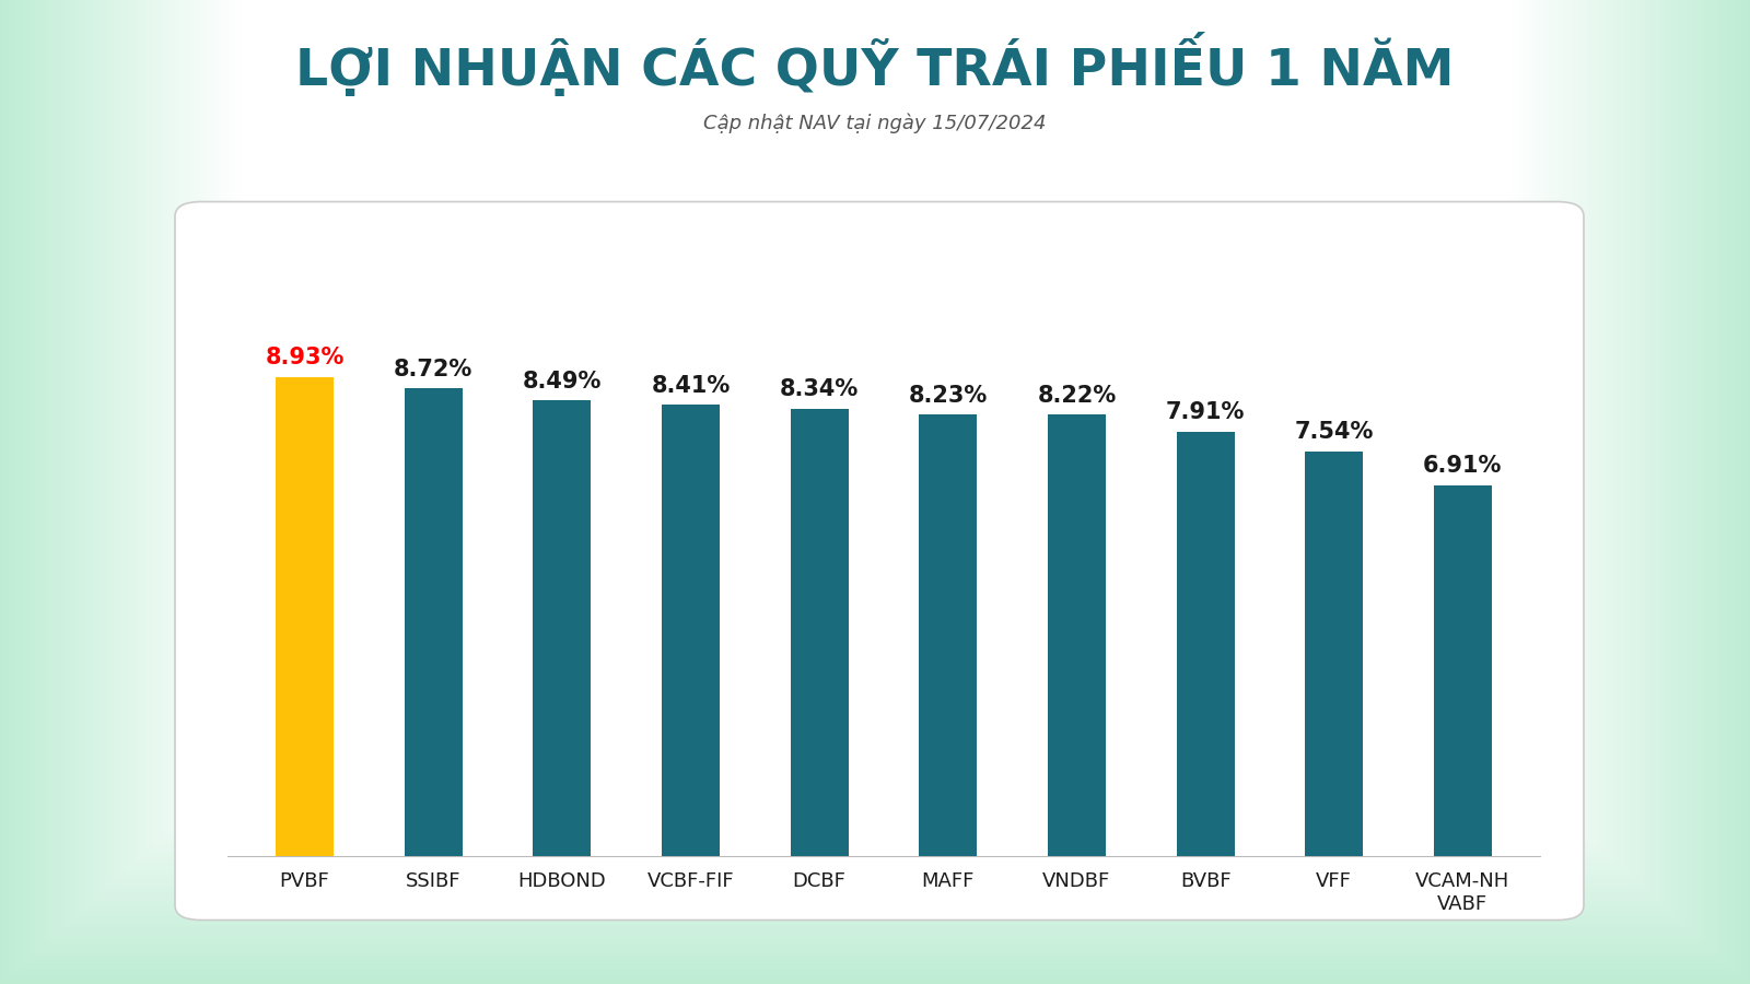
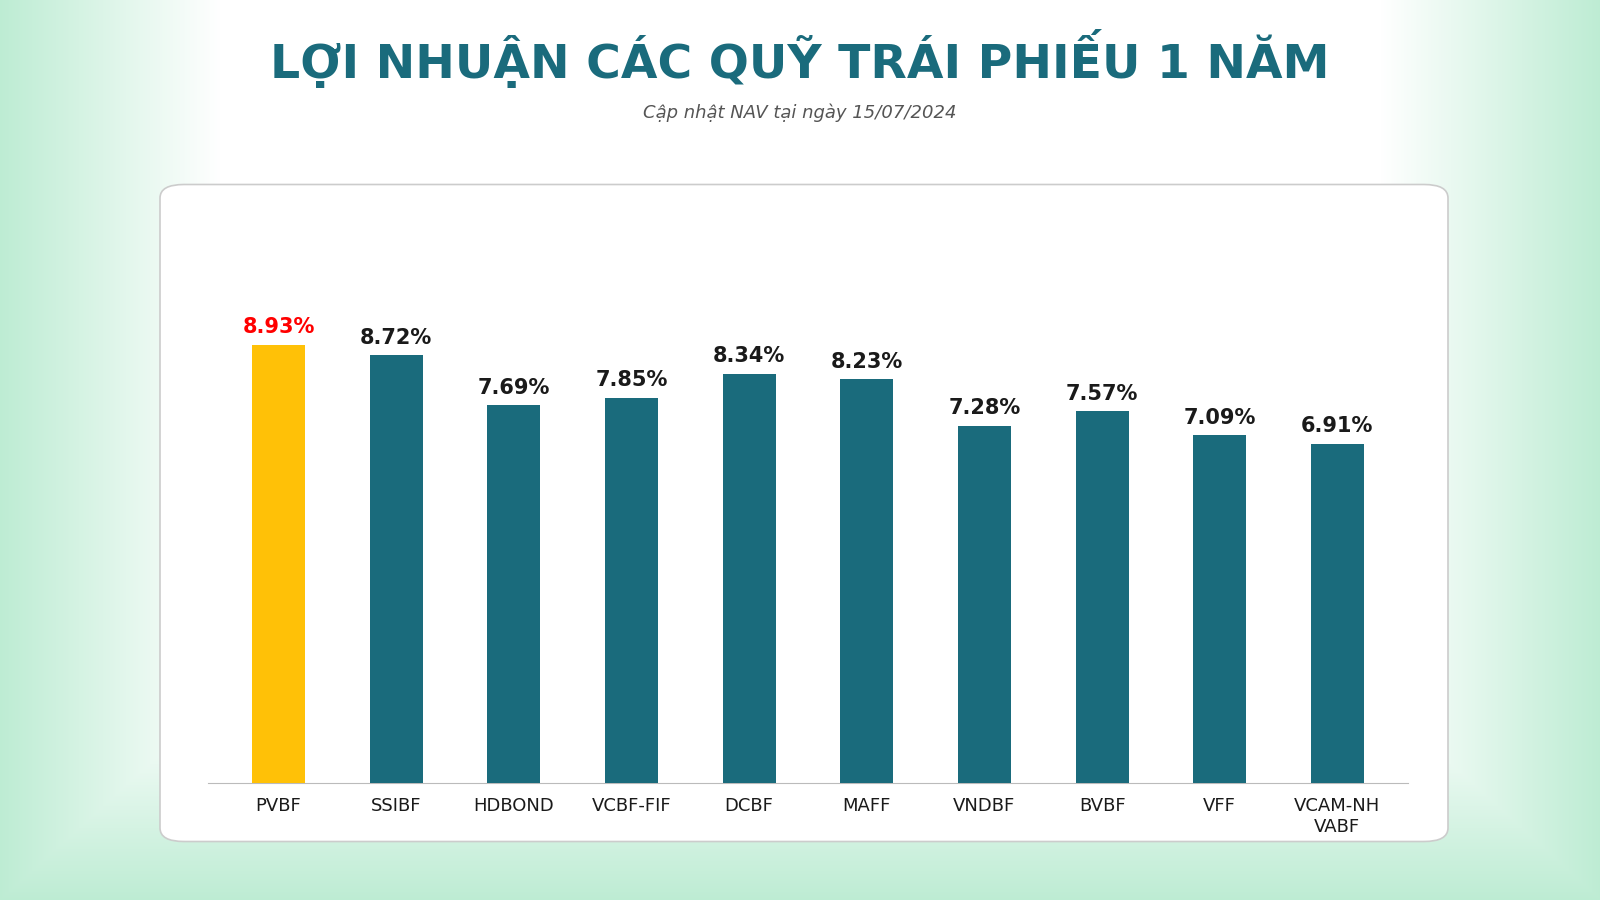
HDBOND: 8.49% -> 7.69%
VCBF-FIF: 8.41% -> 7.85%
VNDBF: 8.22% -> 7.28%
BVBF: 7.91% -> 7.57%
VFF: 7.54% -> 7.09%
